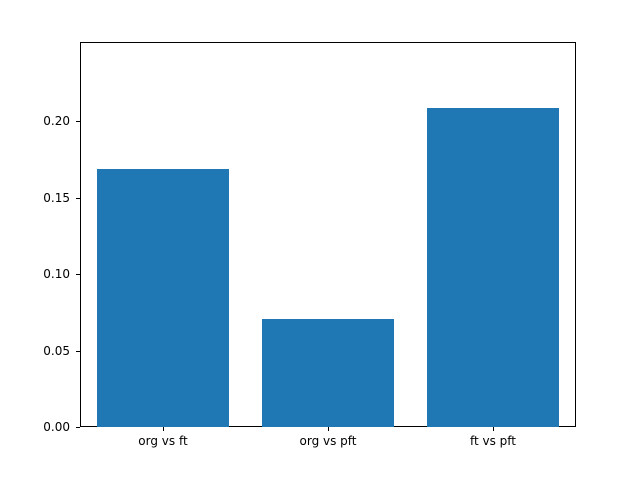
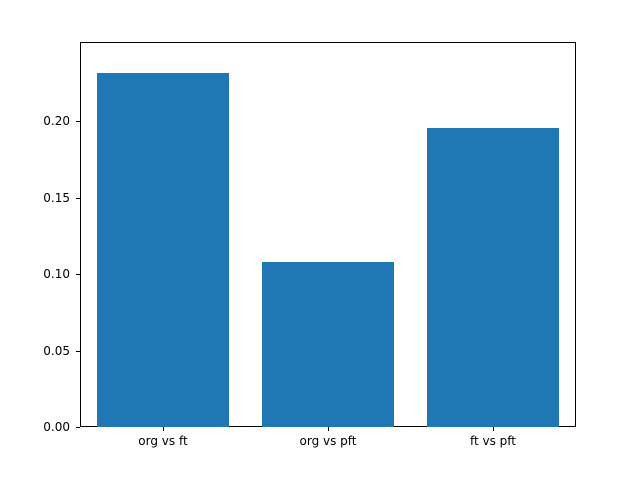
org vs ft: 0.169 -> 0.232
org vs pft: 0.071 -> 0.108
ft vs pft: 0.209 -> 0.196
